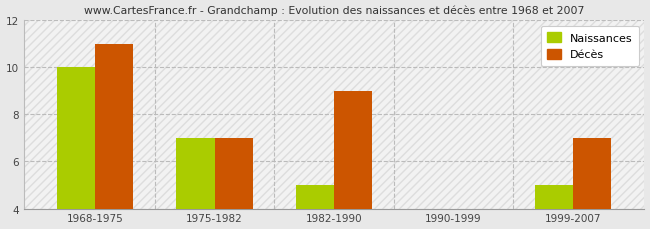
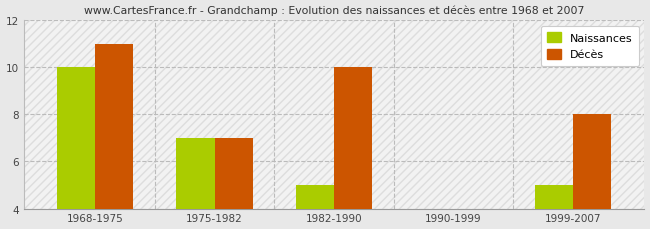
Décès/1982-1990: 9 -> 10
Décès/1999-2007: 7 -> 8
